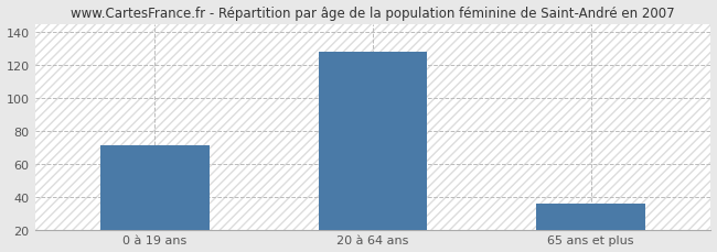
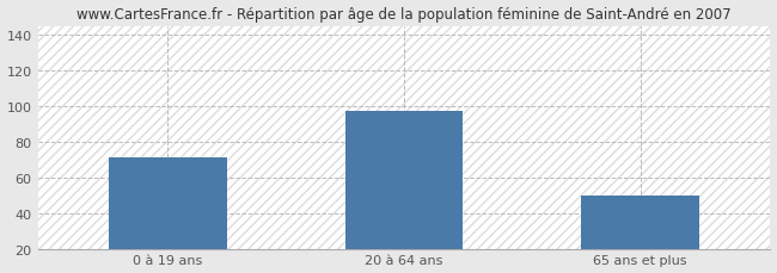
20 à 64 ans: 128 -> 97
65 ans et plus: 36 -> 50
